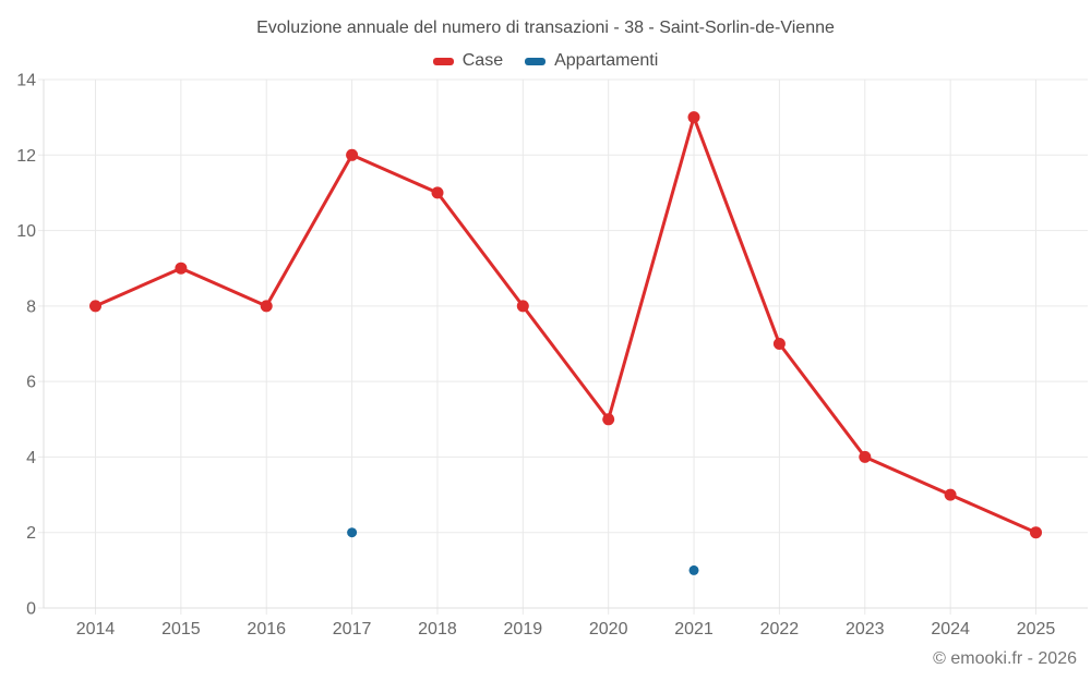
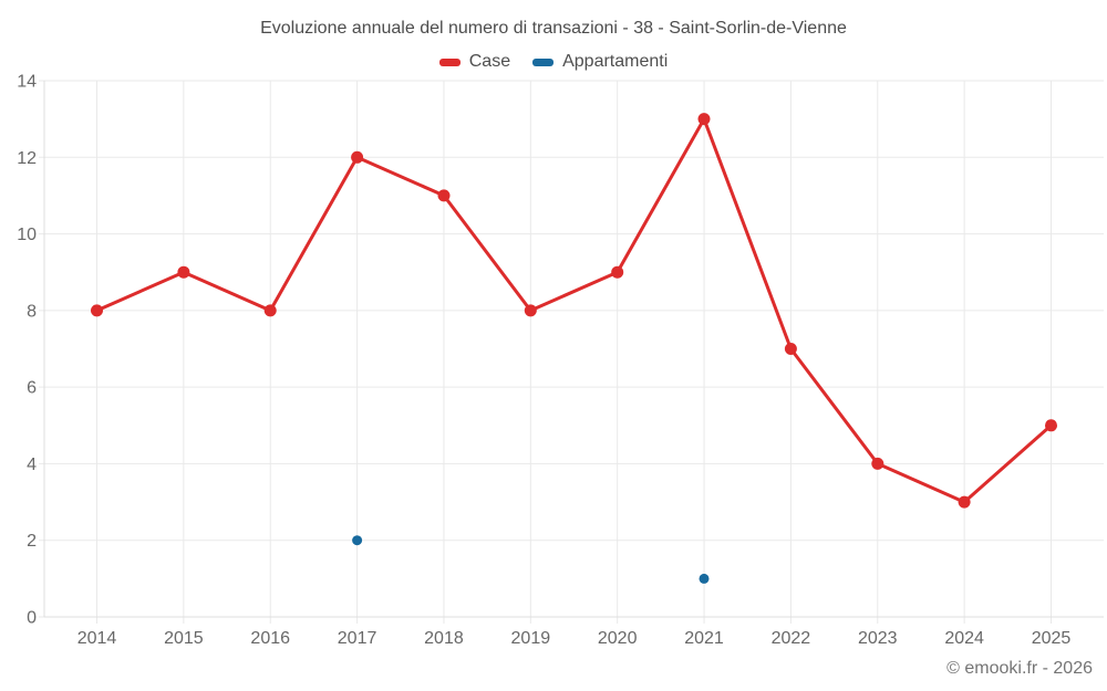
Case/2020: 5 -> 9
Case/2025: 2 -> 5
